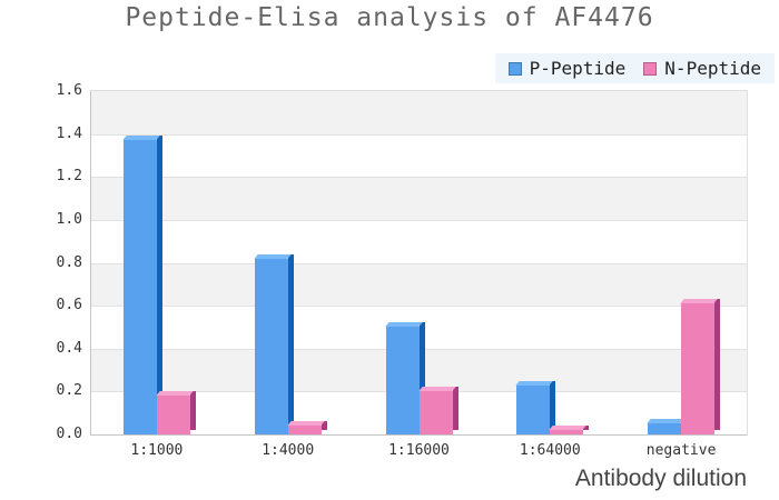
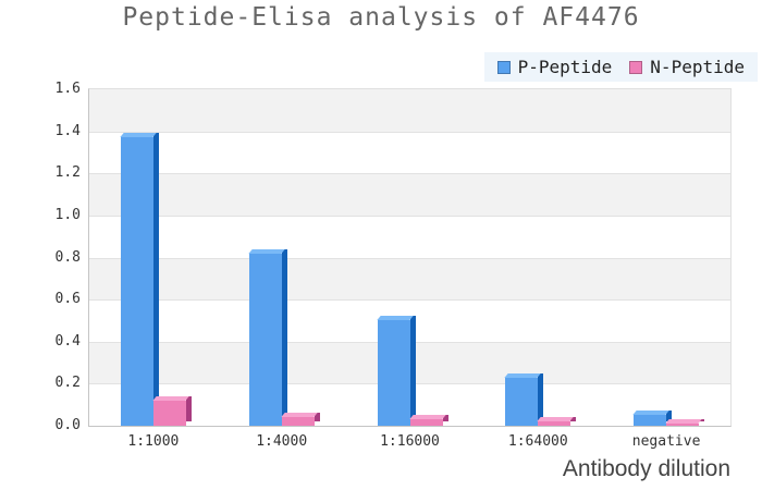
N-Peptide/1:1000: 0.18 -> 0.12
N-Peptide/1:16000: 0.20 -> 0.03
N-Peptide/negative: 0.61 -> 0.01
